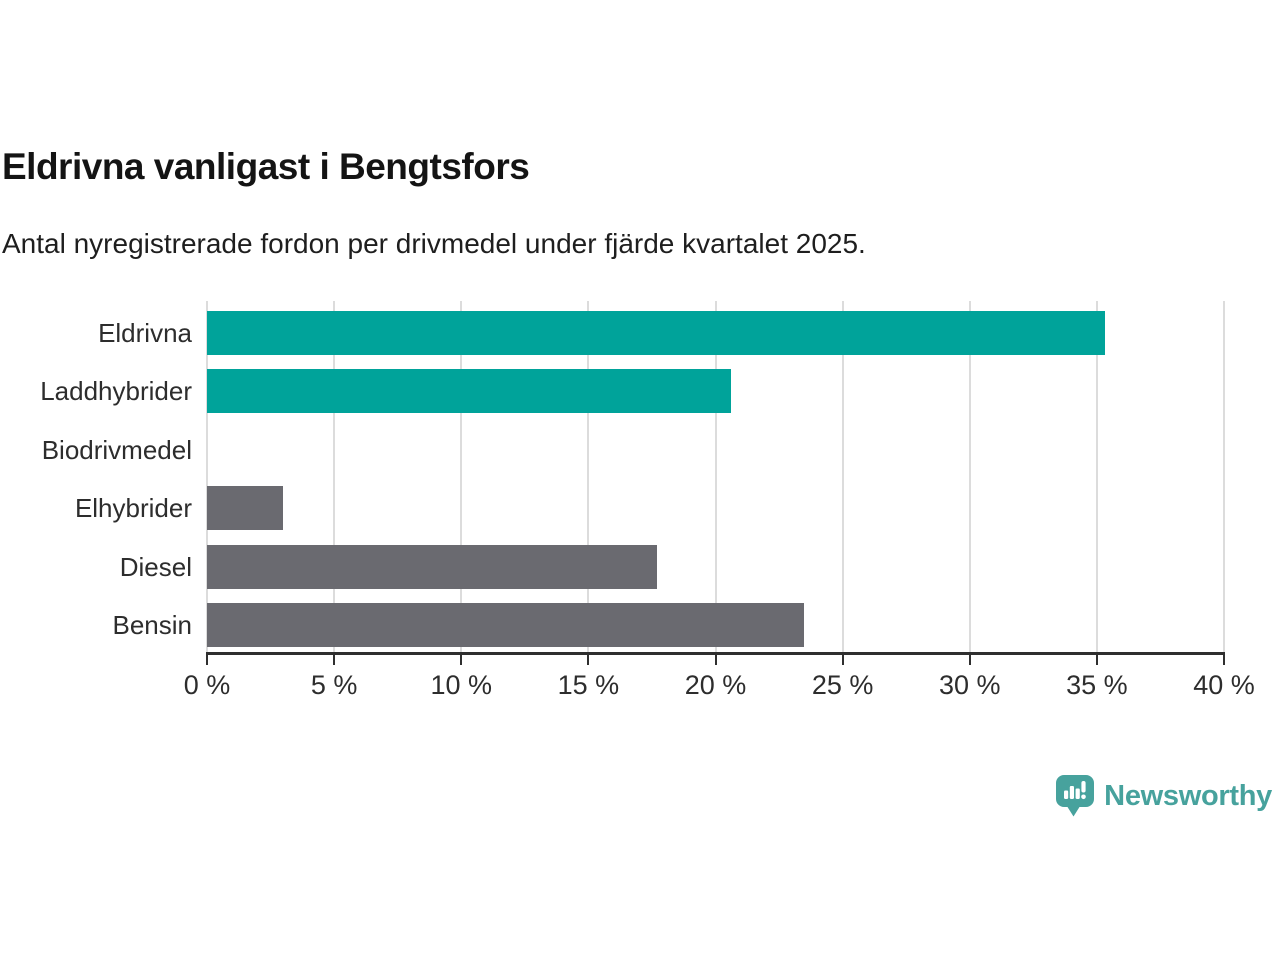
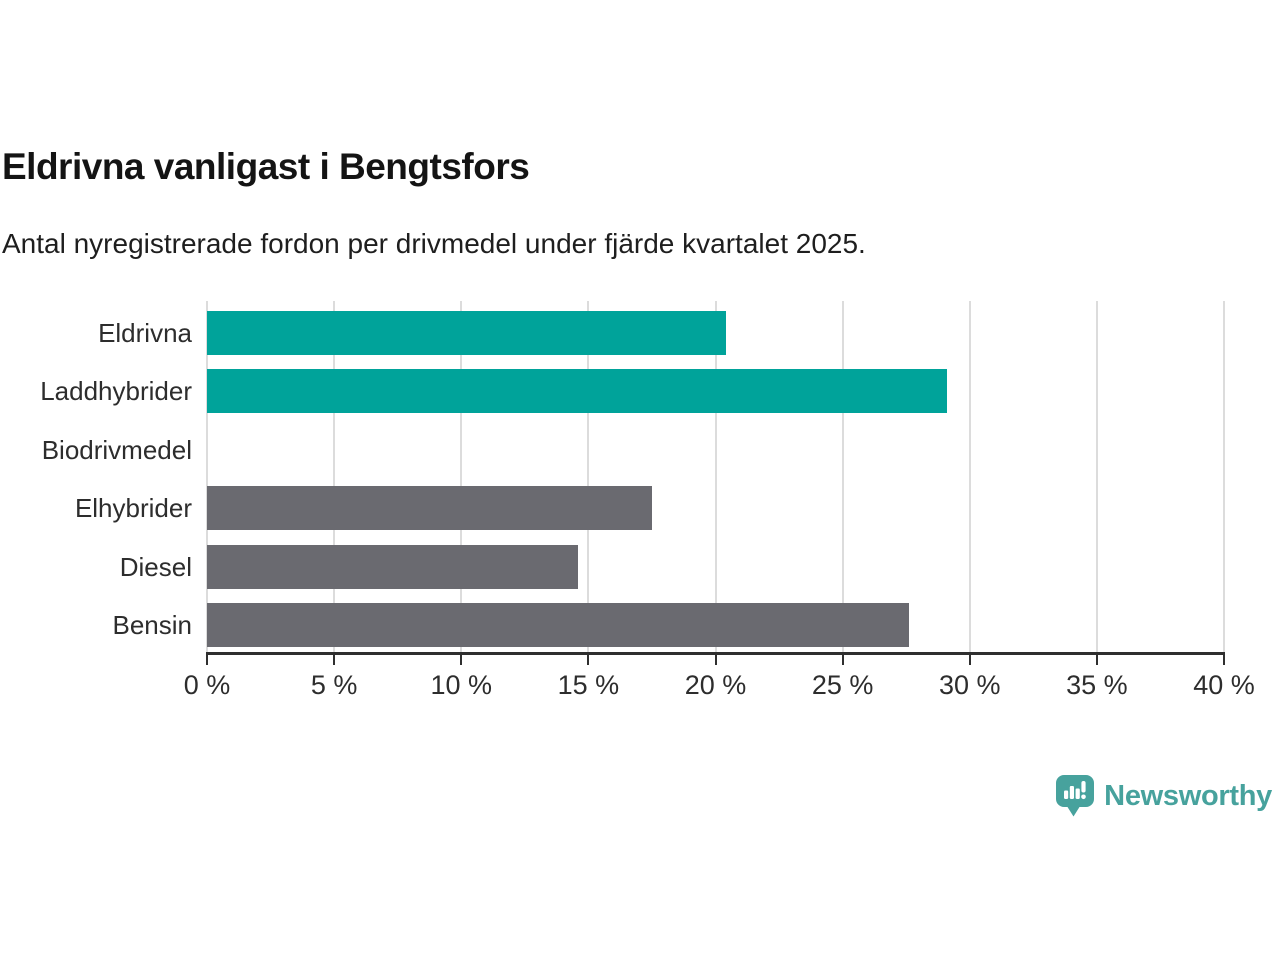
Eldrivna: 35.3% -> 20.4%
Laddhybrider: 20.6% -> 29.1%
Elhybrider: 3.0% -> 17.5%
Diesel: 17.7% -> 14.6%
Bensin: 23.5% -> 27.6%
